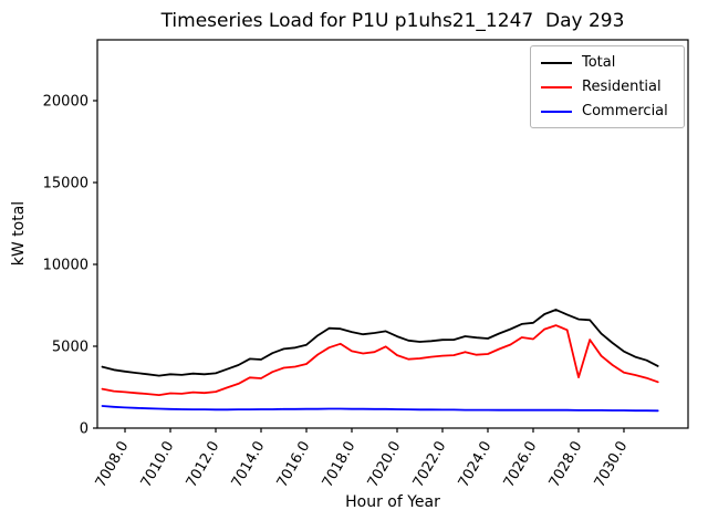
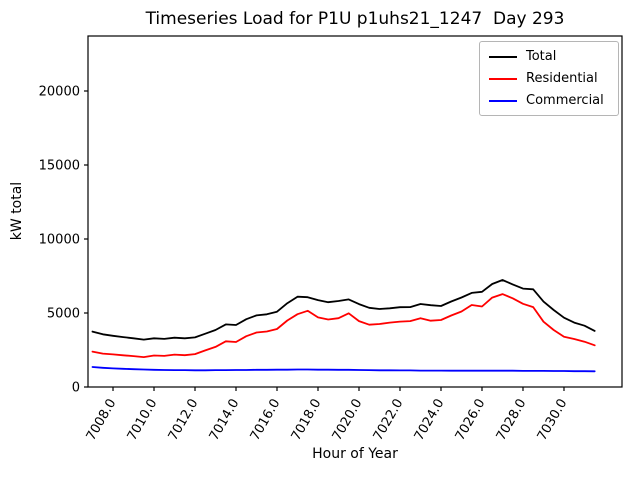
Residential/7028.0: 3100 -> 5600
